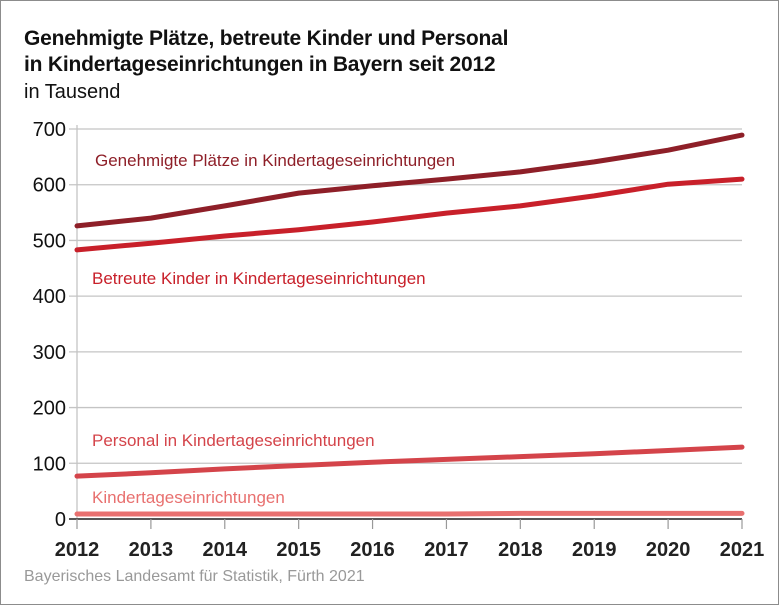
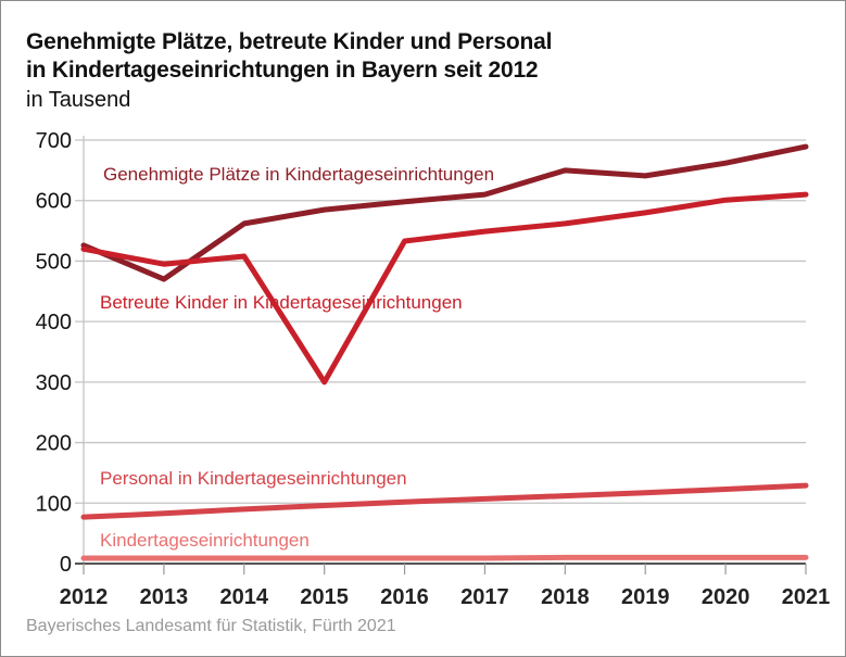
Betreute Kinder in Kindertageseinrichtungen/2012: 480 -> 520
Genehmigte Plätze in Kindertageseinrichtungen/2013: 540 -> 470
Betreute Kinder in Kindertageseinrichtungen/2015: 520 -> 300
Genehmigte Plätze in Kindertageseinrichtungen/2018: 620 -> 650
